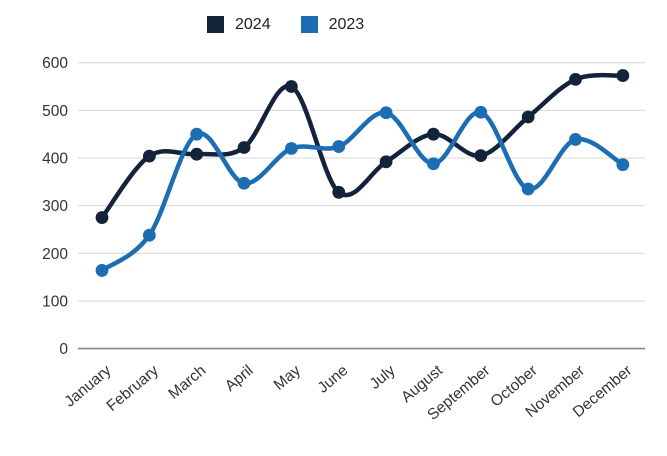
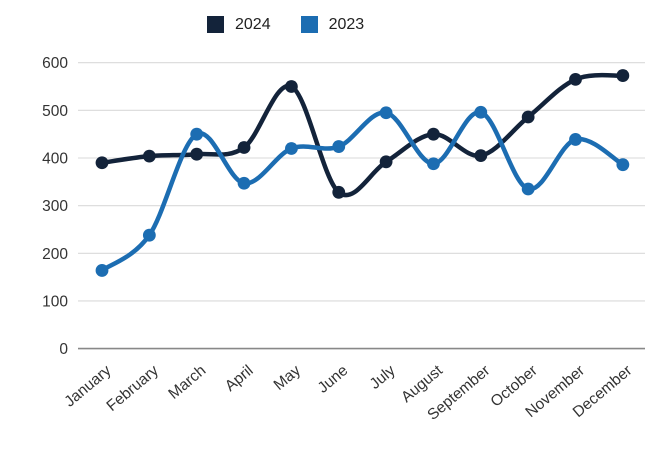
2024/January: 280 -> 390
